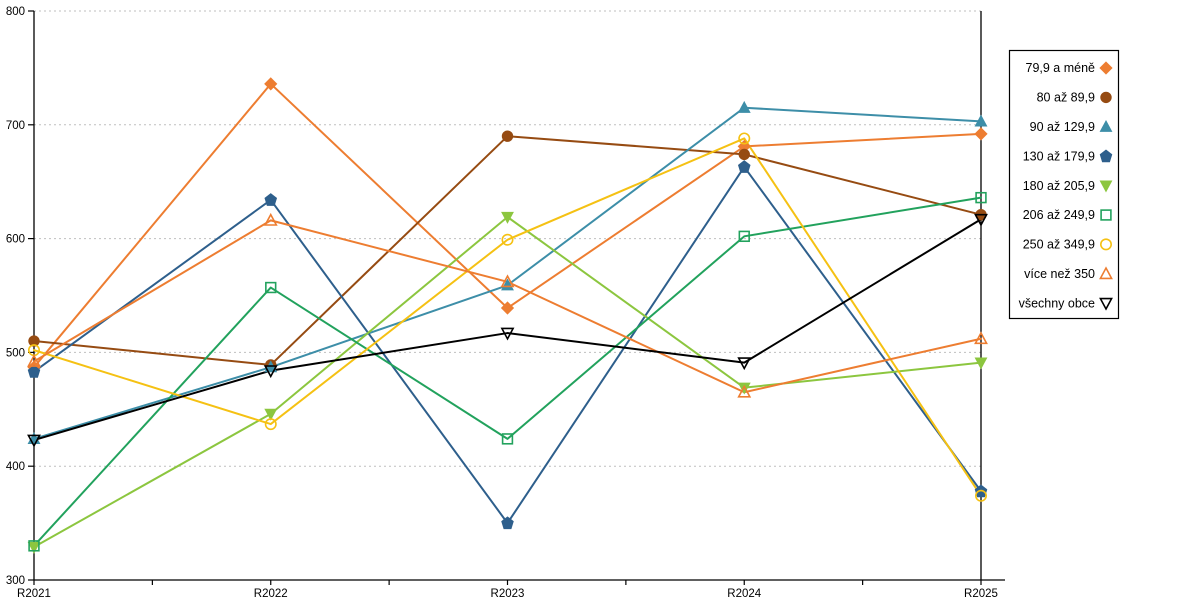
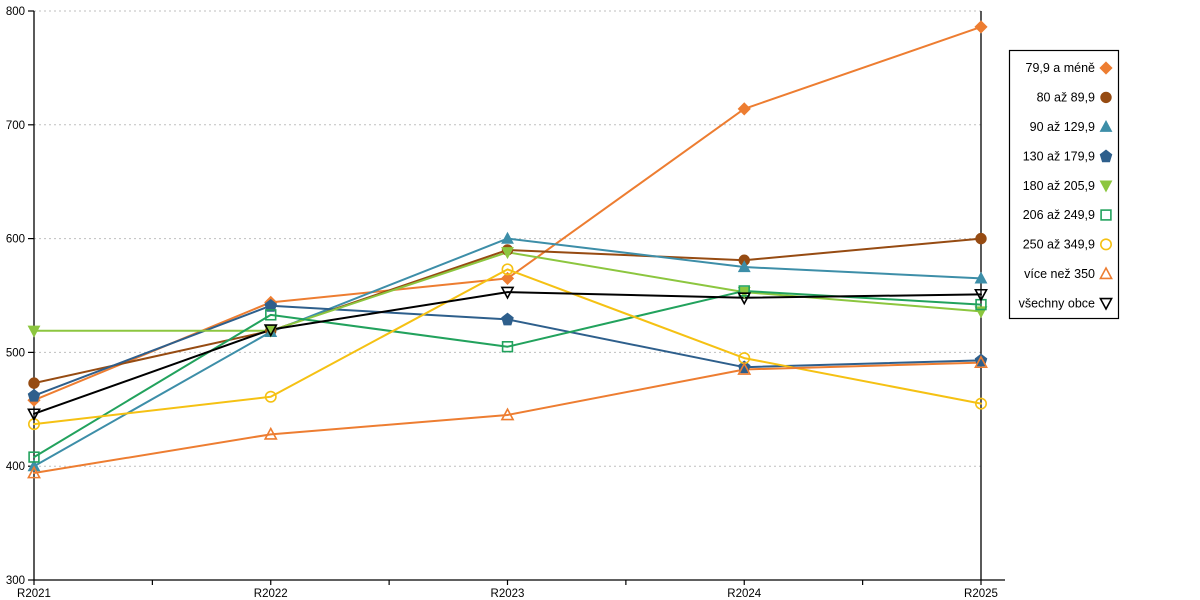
79,9 a méně/R2021: 487 -> 458
80 až 89,9/R2021: 510 -> 473
90 až 129,9/R2021: 424 -> 400
130 až 179,9/R2021: 483 -> 462
180 až 205,9/R2021: 329 -> 519
206 až 249,9/R2021: 330 -> 408
250 až 349,9/R2021: 502 -> 437
více než 350/R2021: 492 -> 394
všechny obce/R2021: 423 -> 446
79,9 a méně/R2022: 736 -> 544
80 až 89,9/R2022: 489 -> 519
90 až 129,9/R2022: 487 -> 518
130 až 179,9/R2022: 634 -> 541
180 až 205,9/R2022: 446 -> 519
206 až 249,9/R2022: 557 -> 533
250 až 349,9/R2022: 437 -> 461
více než 350/R2022: 616 -> 428
všechny obce/R2022: 484 -> 520
79,9 a méně/R2023: 539 -> 565
80 až 89,9/R2023: 690 -> 590
90 až 129,9/R2023: 559 -> 600
130 až 179,9/R2023: 350 -> 529
180 až 205,9/R2023: 619 -> 588
206 až 249,9/R2023: 424 -> 505
250 až 349,9/R2023: 599 -> 573
více než 350/R2023: 562 -> 445
všechny obce/R2023: 517 -> 553
79,9 a méně/R2024: 681 -> 714
80 až 89,9/R2024: 674 -> 581
90 až 129,9/R2024: 715 -> 575
130 až 179,9/R2024: 663 -> 487
180 až 205,9/R2024: 469 -> 553
206 až 249,9/R2024: 602 -> 554
250 až 349,9/R2024: 688 -> 495
více než 350/R2024: 465 -> 485
všechny obce/R2024: 491 -> 548
79,9 a méně/R2025: 692 -> 786
80 až 89,9/R2025: 621 -> 600
90 až 129,9/R2025: 703 -> 565
130 až 179,9/R2025: 378 -> 493
180 až 205,9/R2025: 491 -> 536
206 až 249,9/R2025: 636 -> 542
250 až 349,9/R2025: 374 -> 455
více než 350/R2025: 512 -> 491
všechny obce/R2025: 617 -> 551
